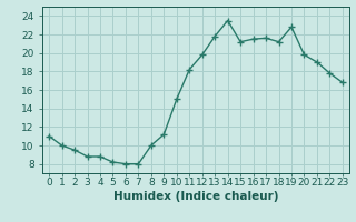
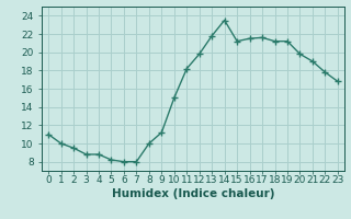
19: 22.8 -> 21.2
